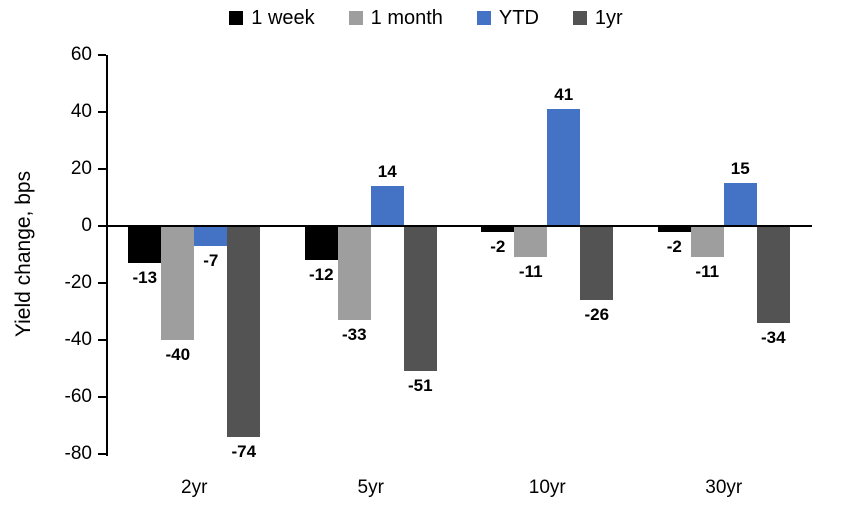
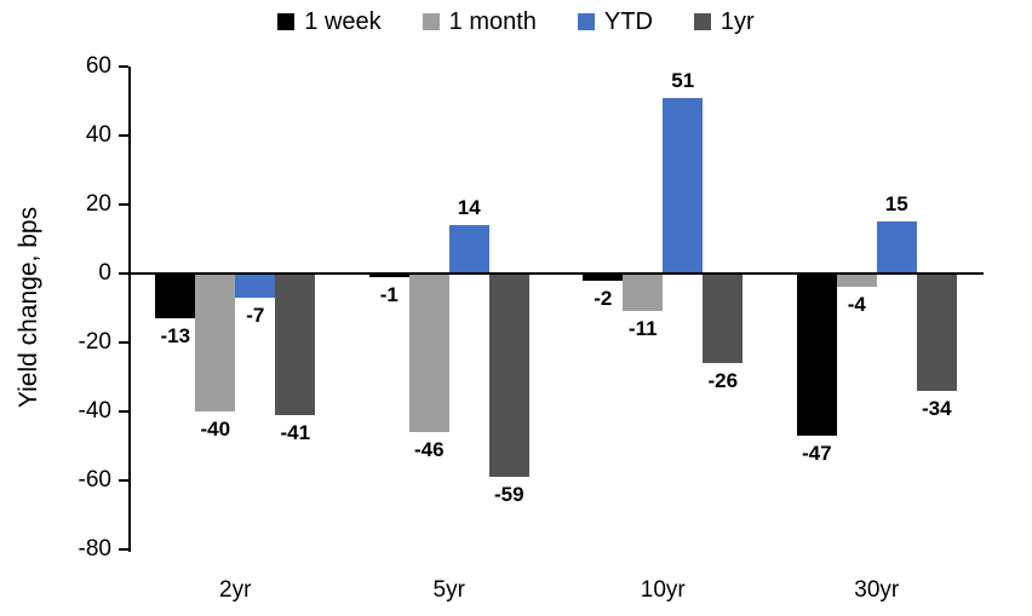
1yr/2yr: -74 -> -41
1 week/5yr: -12 -> -1
1 month/5yr: -33 -> -46
1yr/5yr: -51 -> -59
YTD/10yr: 41 -> 51
1 week/30yr: -2 -> -47
1 month/30yr: -11 -> -4
